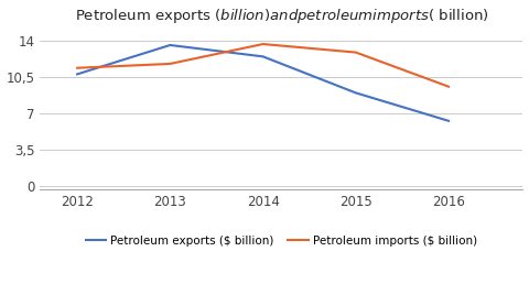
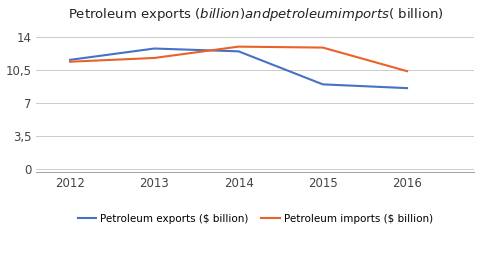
Petroleum exports ($ billion)/2012: 10,8 -> 11,6
Petroleum exports ($ billion)/2013: 13,6 -> 12,8
Petroleum imports ($ billion)/2014: 13,7 -> 13,0
Petroleum exports ($ billion)/2016: 6,3 -> 8,6
Petroleum imports ($ billion)/2016: 9,6 -> 10,4
